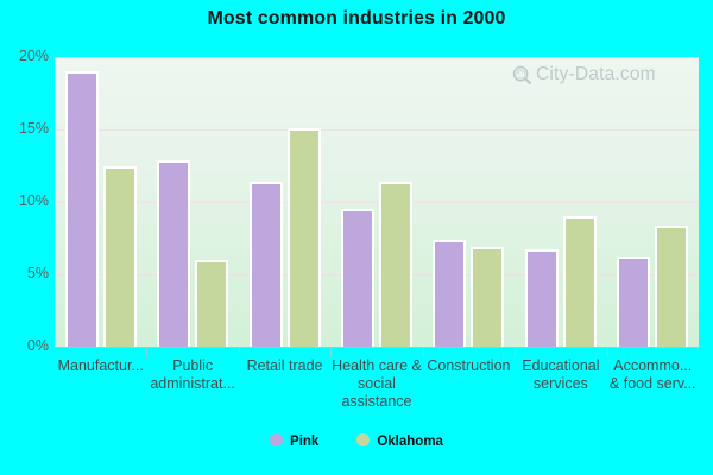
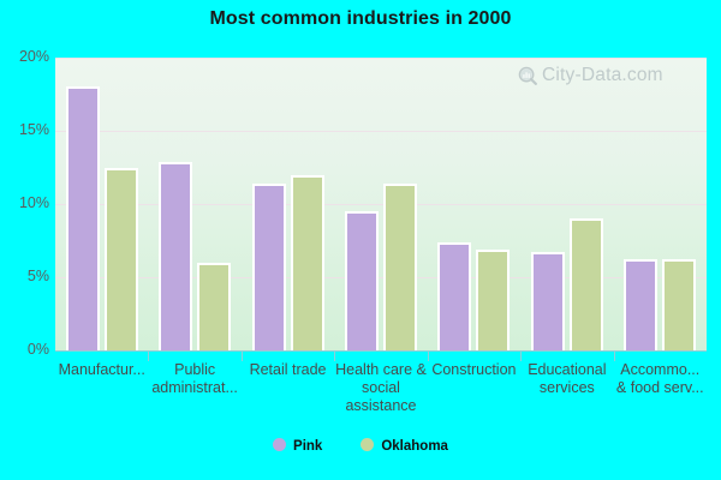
Pink/Manufactur...: 19.0% -> 18.0%
Oklahoma/Retail trade: 15.1% -> 12.0%
Oklahoma/Accommo... & food serv...: 8.4% -> 6.2%
